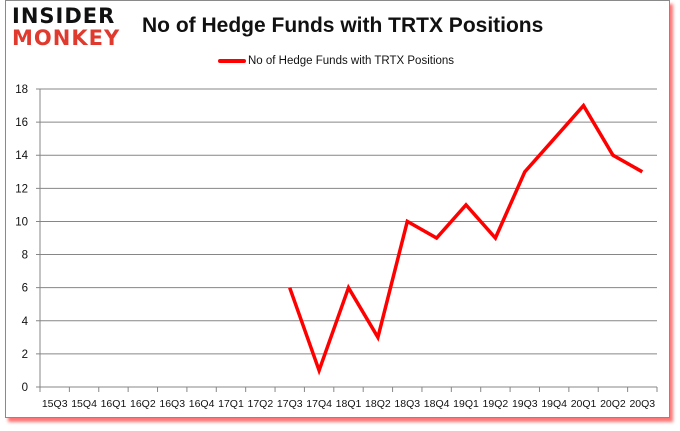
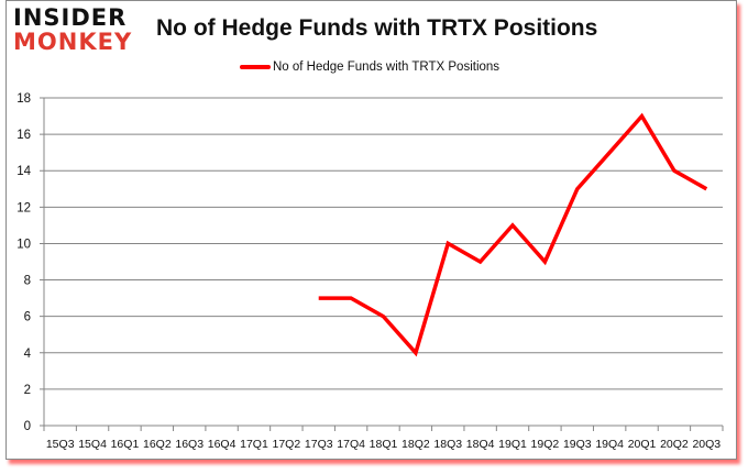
17Q3: 6 -> 7
17Q4: 1 -> 7
18Q2: 3 -> 4
